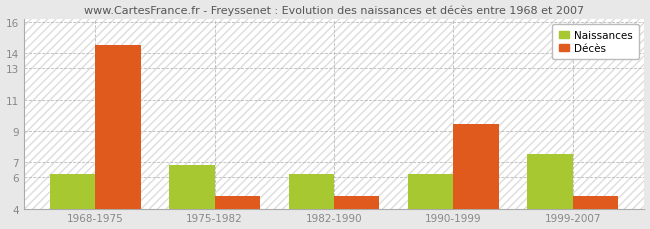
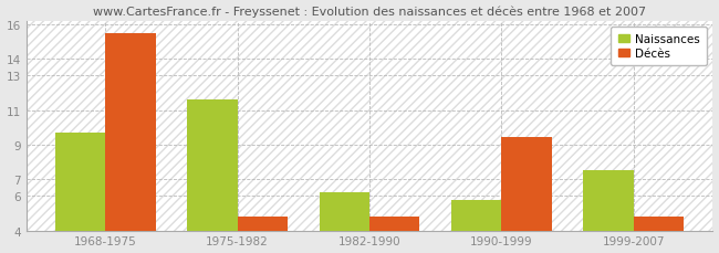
Naissances/1968-1975: 6.2 -> 9.7
Décès/1968-1975: 14.5 -> 15.5
Naissances/1975-1982: 6.8 -> 11.6
Naissances/1990-1999: 6.2 -> 5.8
